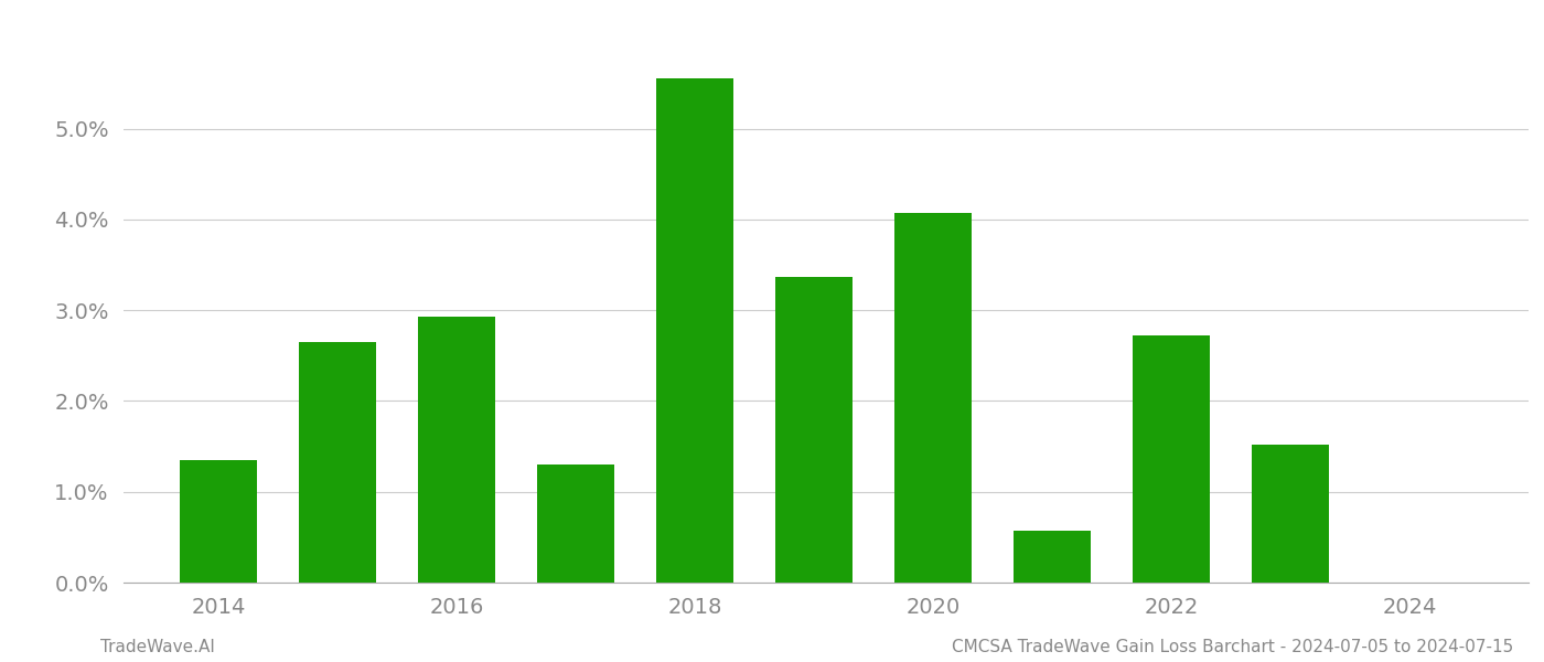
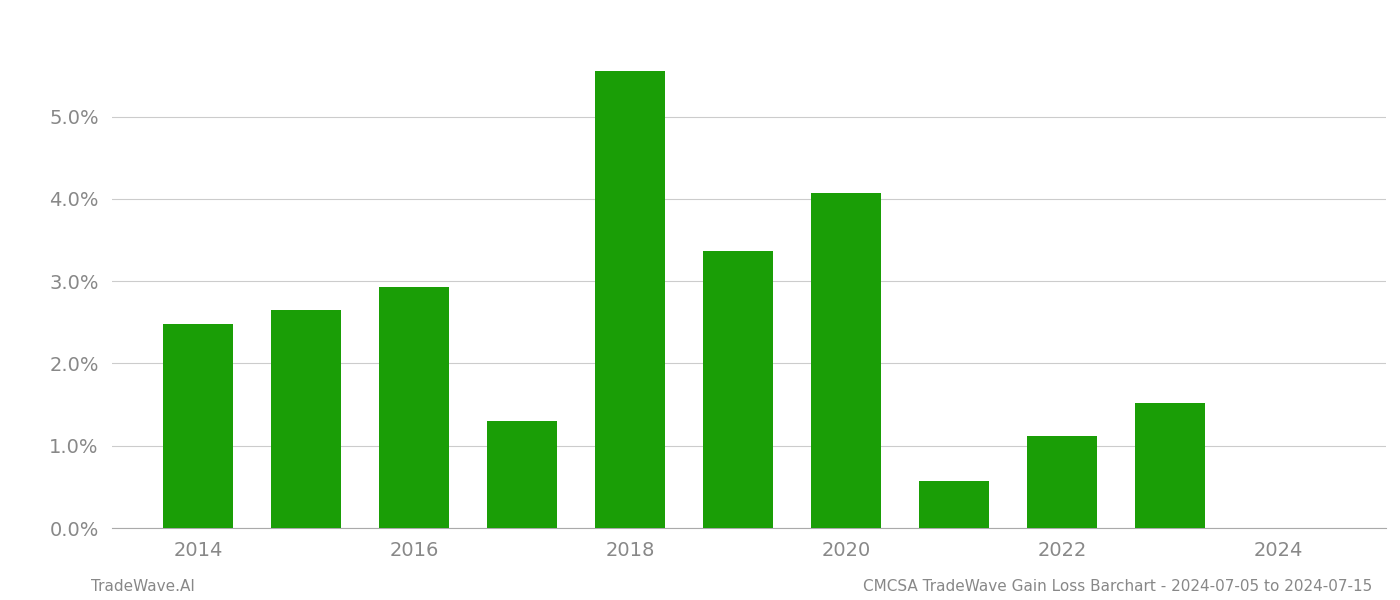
2014: 1.35% -> 2.48%
2022: 2.72% -> 1.12%
